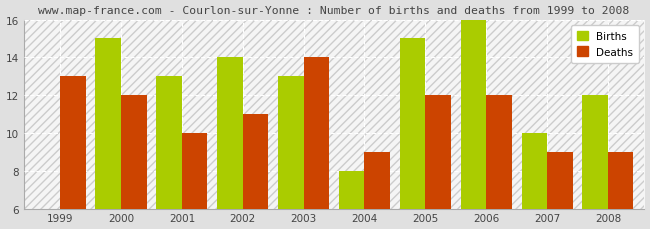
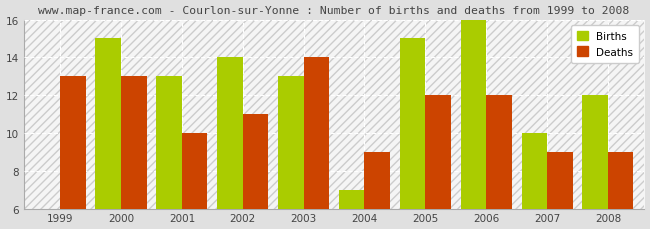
Deaths/2000: 12 -> 13
Births/2004: 8 -> 7
